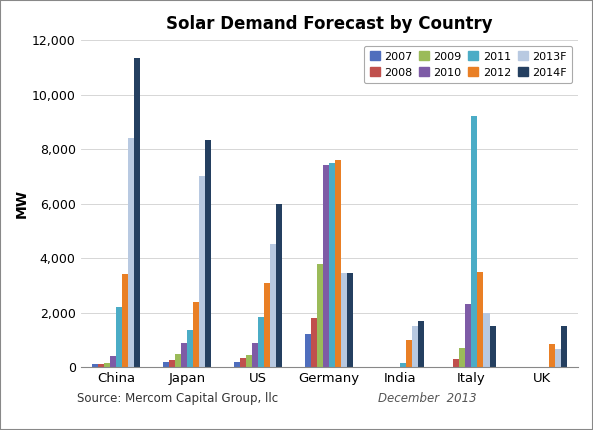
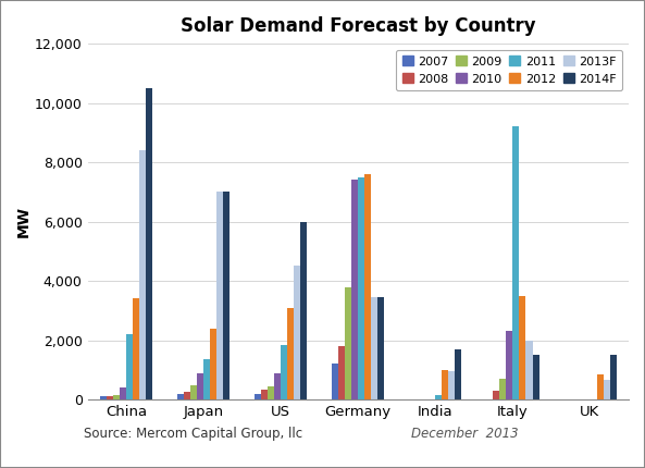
2014F/China: 11,350 -> 10,500
2014F/Japan: 8,350 -> 7,000
2013F/India: 1,500 -> 950
